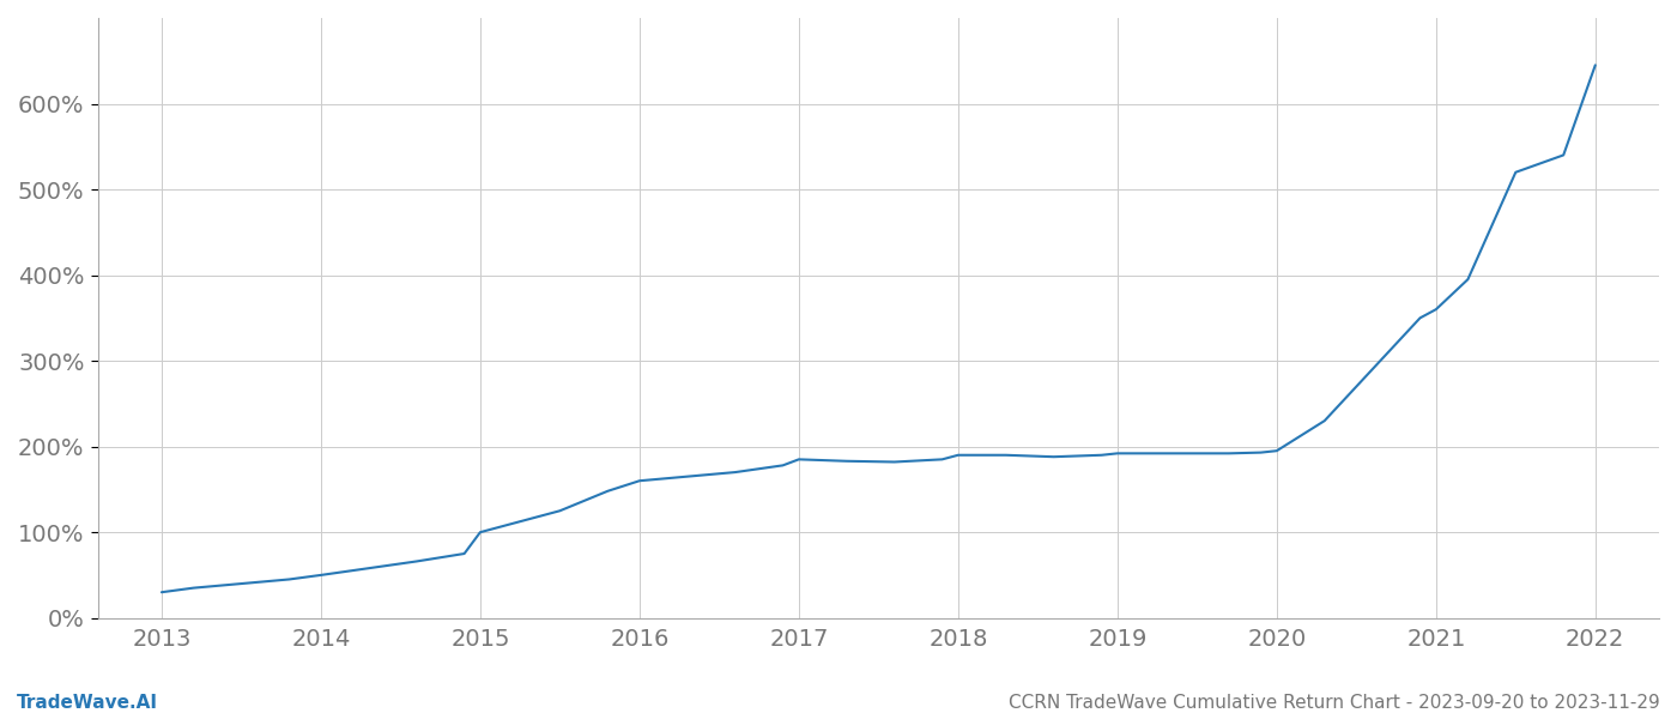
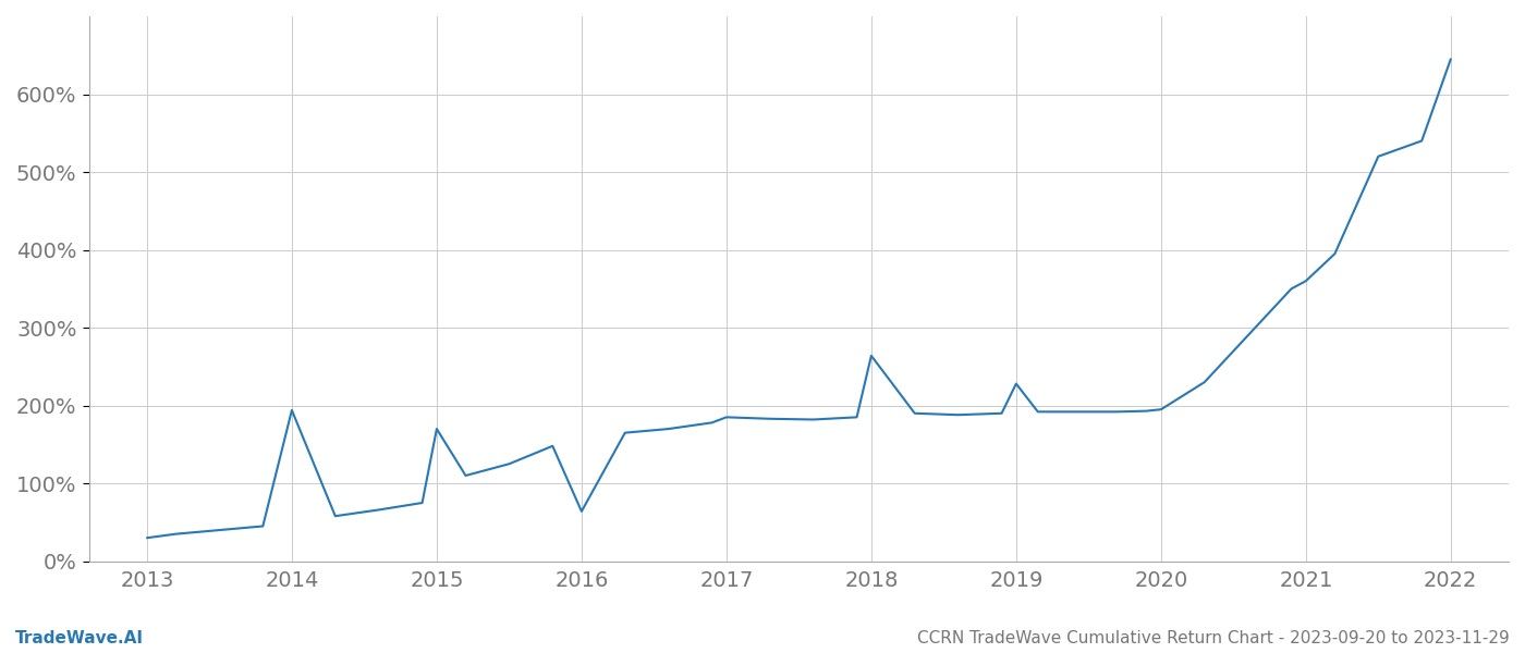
2014: 50% -> 194%
2015: 100% -> 170%
2016: 160% -> 64%
2018: 190% -> 264%
2019: 192% -> 228%
